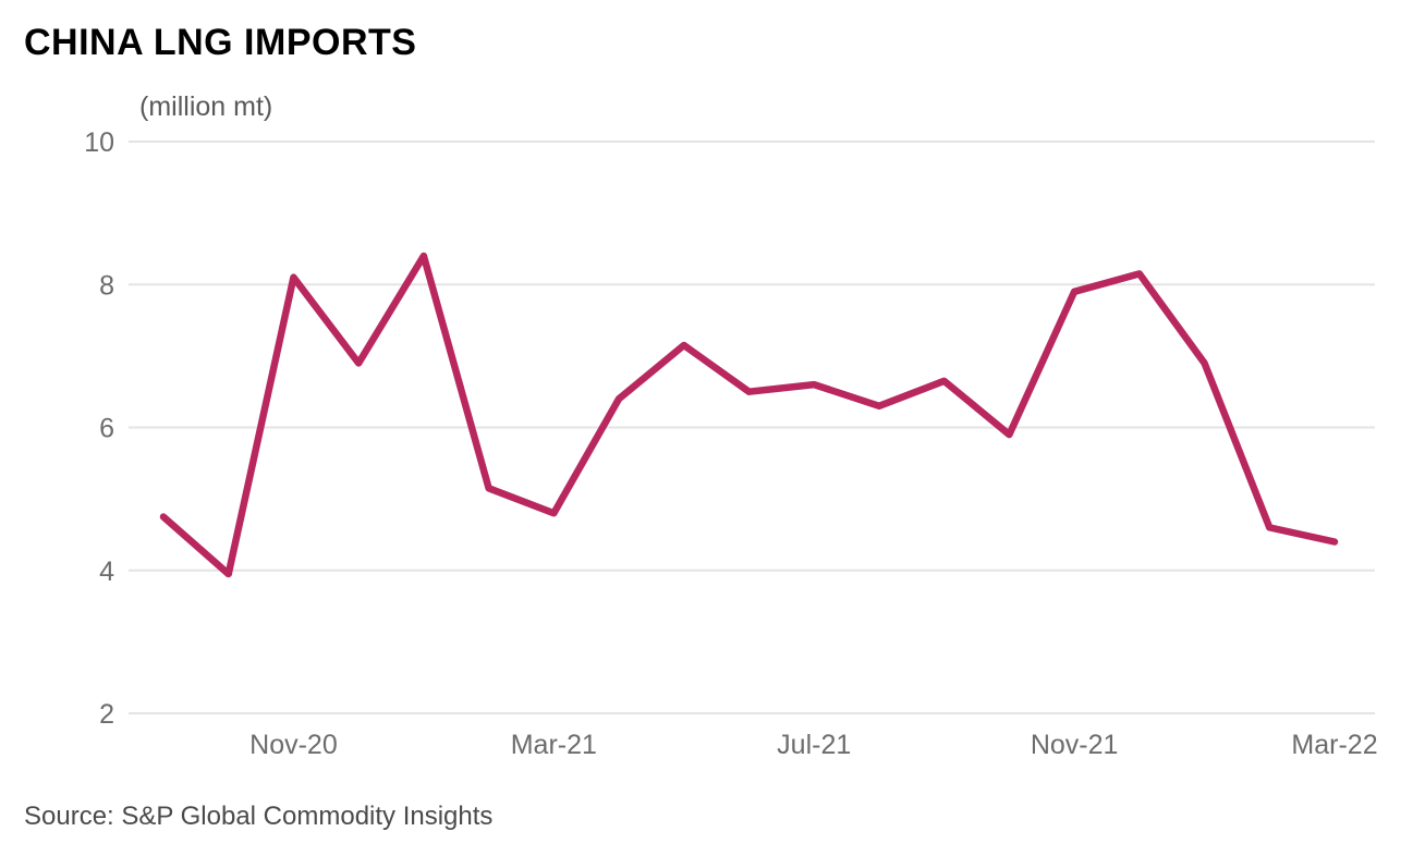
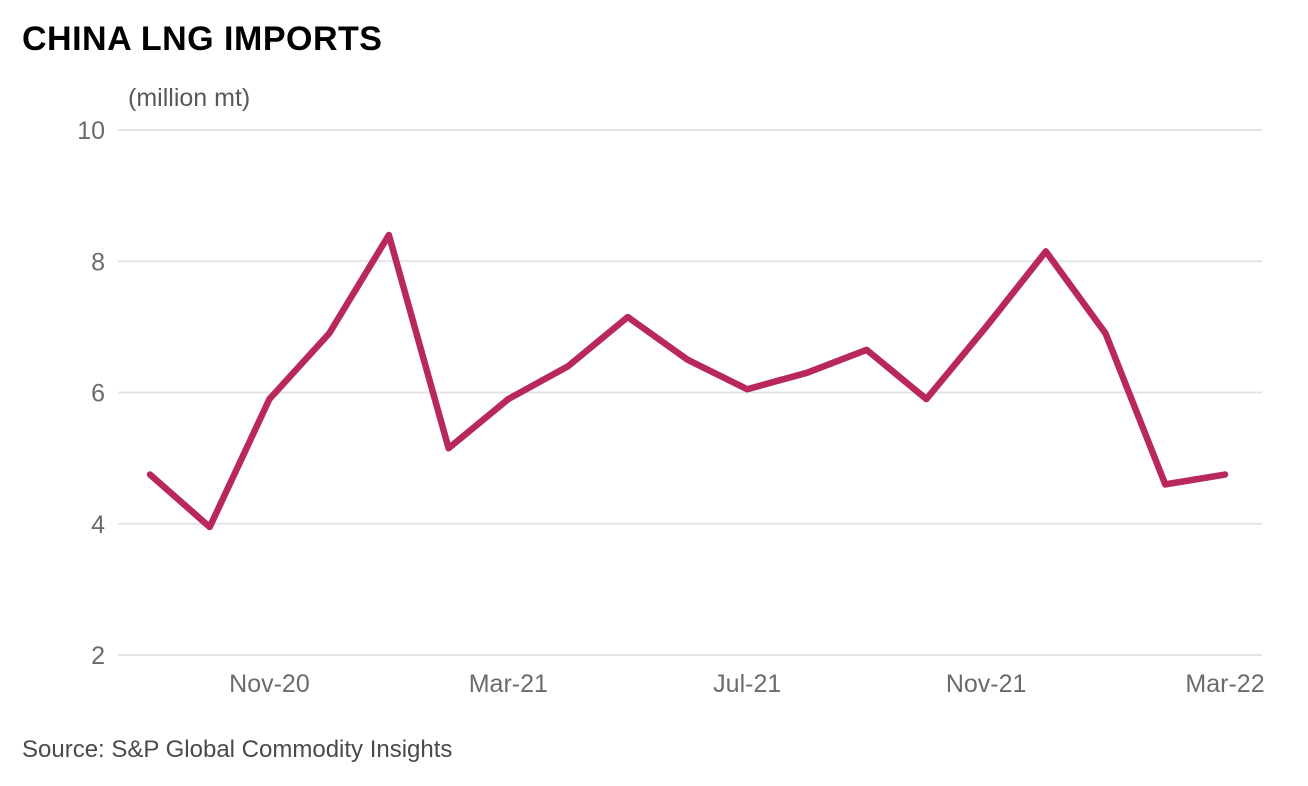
Nov-20: 8.1 -> 5.9
Mar-21: 4.8 -> 5.9
Jul-21: 6.6 -> 6.0
Nov-21: 7.9 -> 7.0
Mar-22: 4.4 -> 4.8
